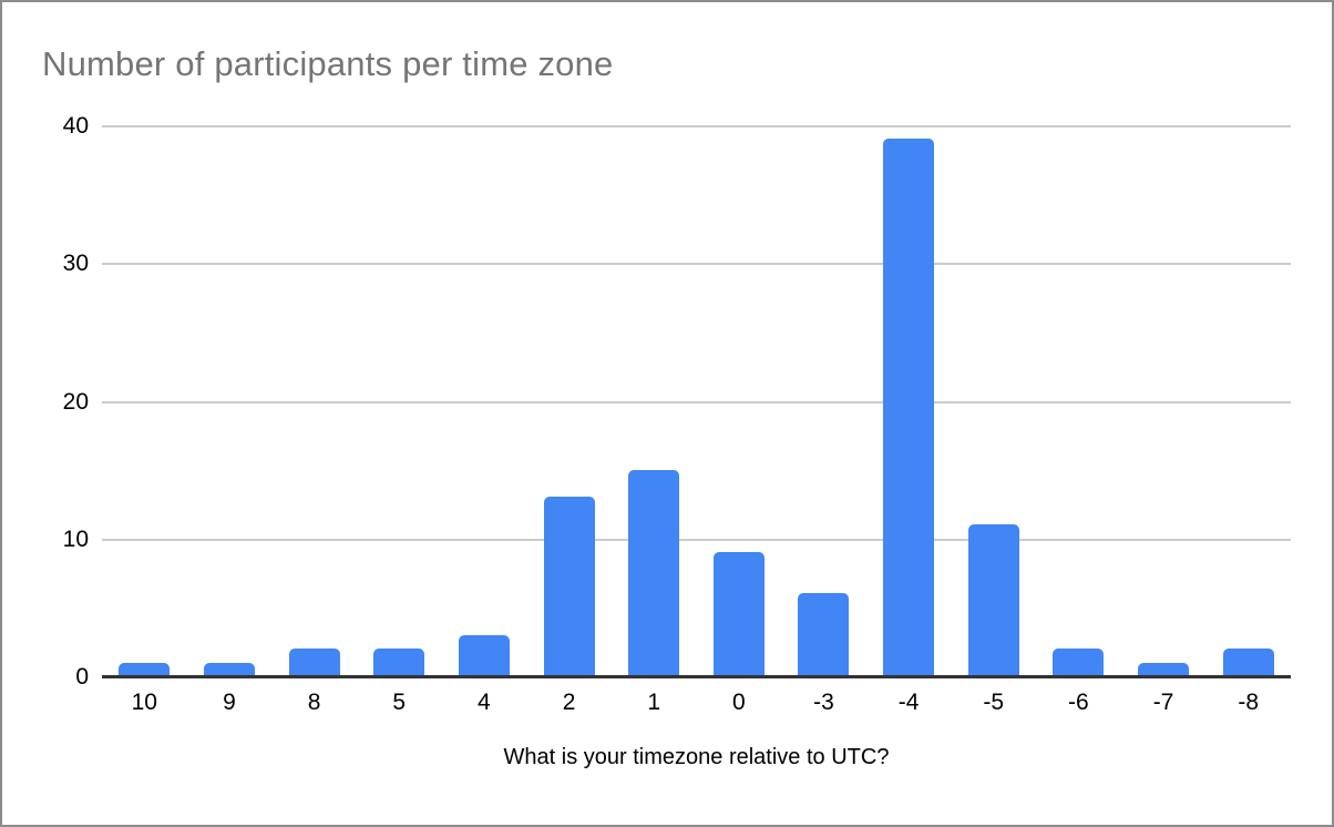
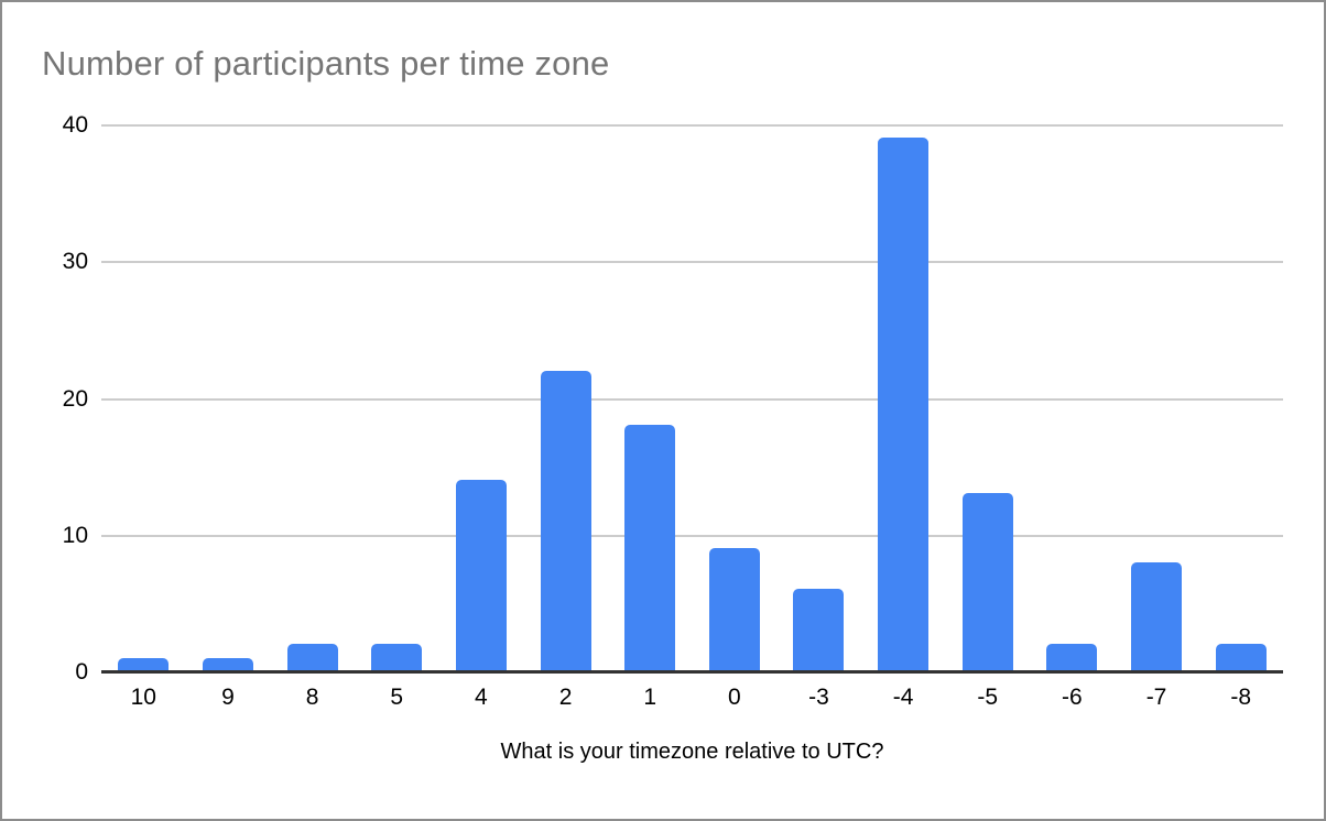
4: 3 -> 14
2: 13 -> 22
1: 15 -> 18
-5: 11 -> 13
-7: 1 -> 8
